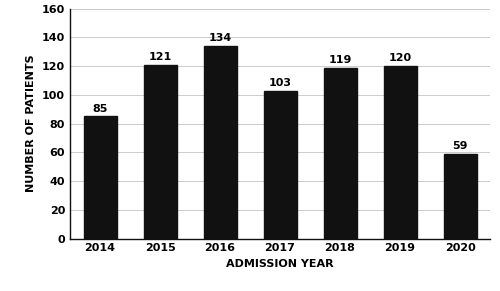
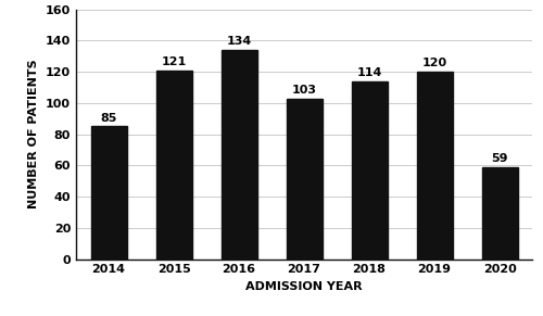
2018: 119 -> 114
